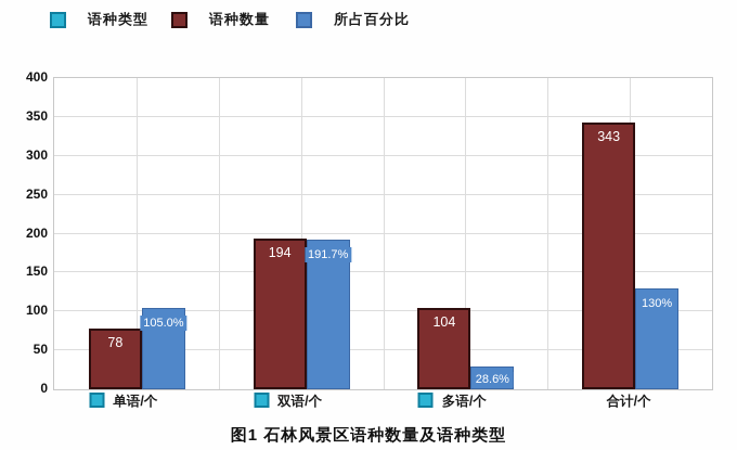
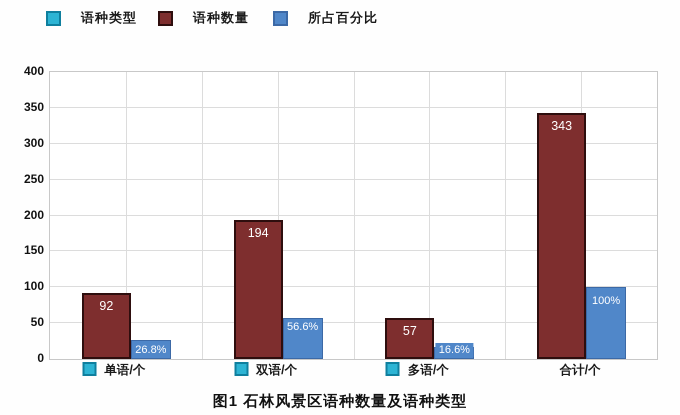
语种数量/单语/个: 78 -> 92
所占百分比/单语/个: 105.0% -> 26.8%
所占百分比/双语/个: 191.7% -> 56.6%
语种数量/多语/个: 104 -> 57
所占百分比/多语/个: 28.6% -> 16.6%
所占百分比/合计/个: 130% -> 100%
